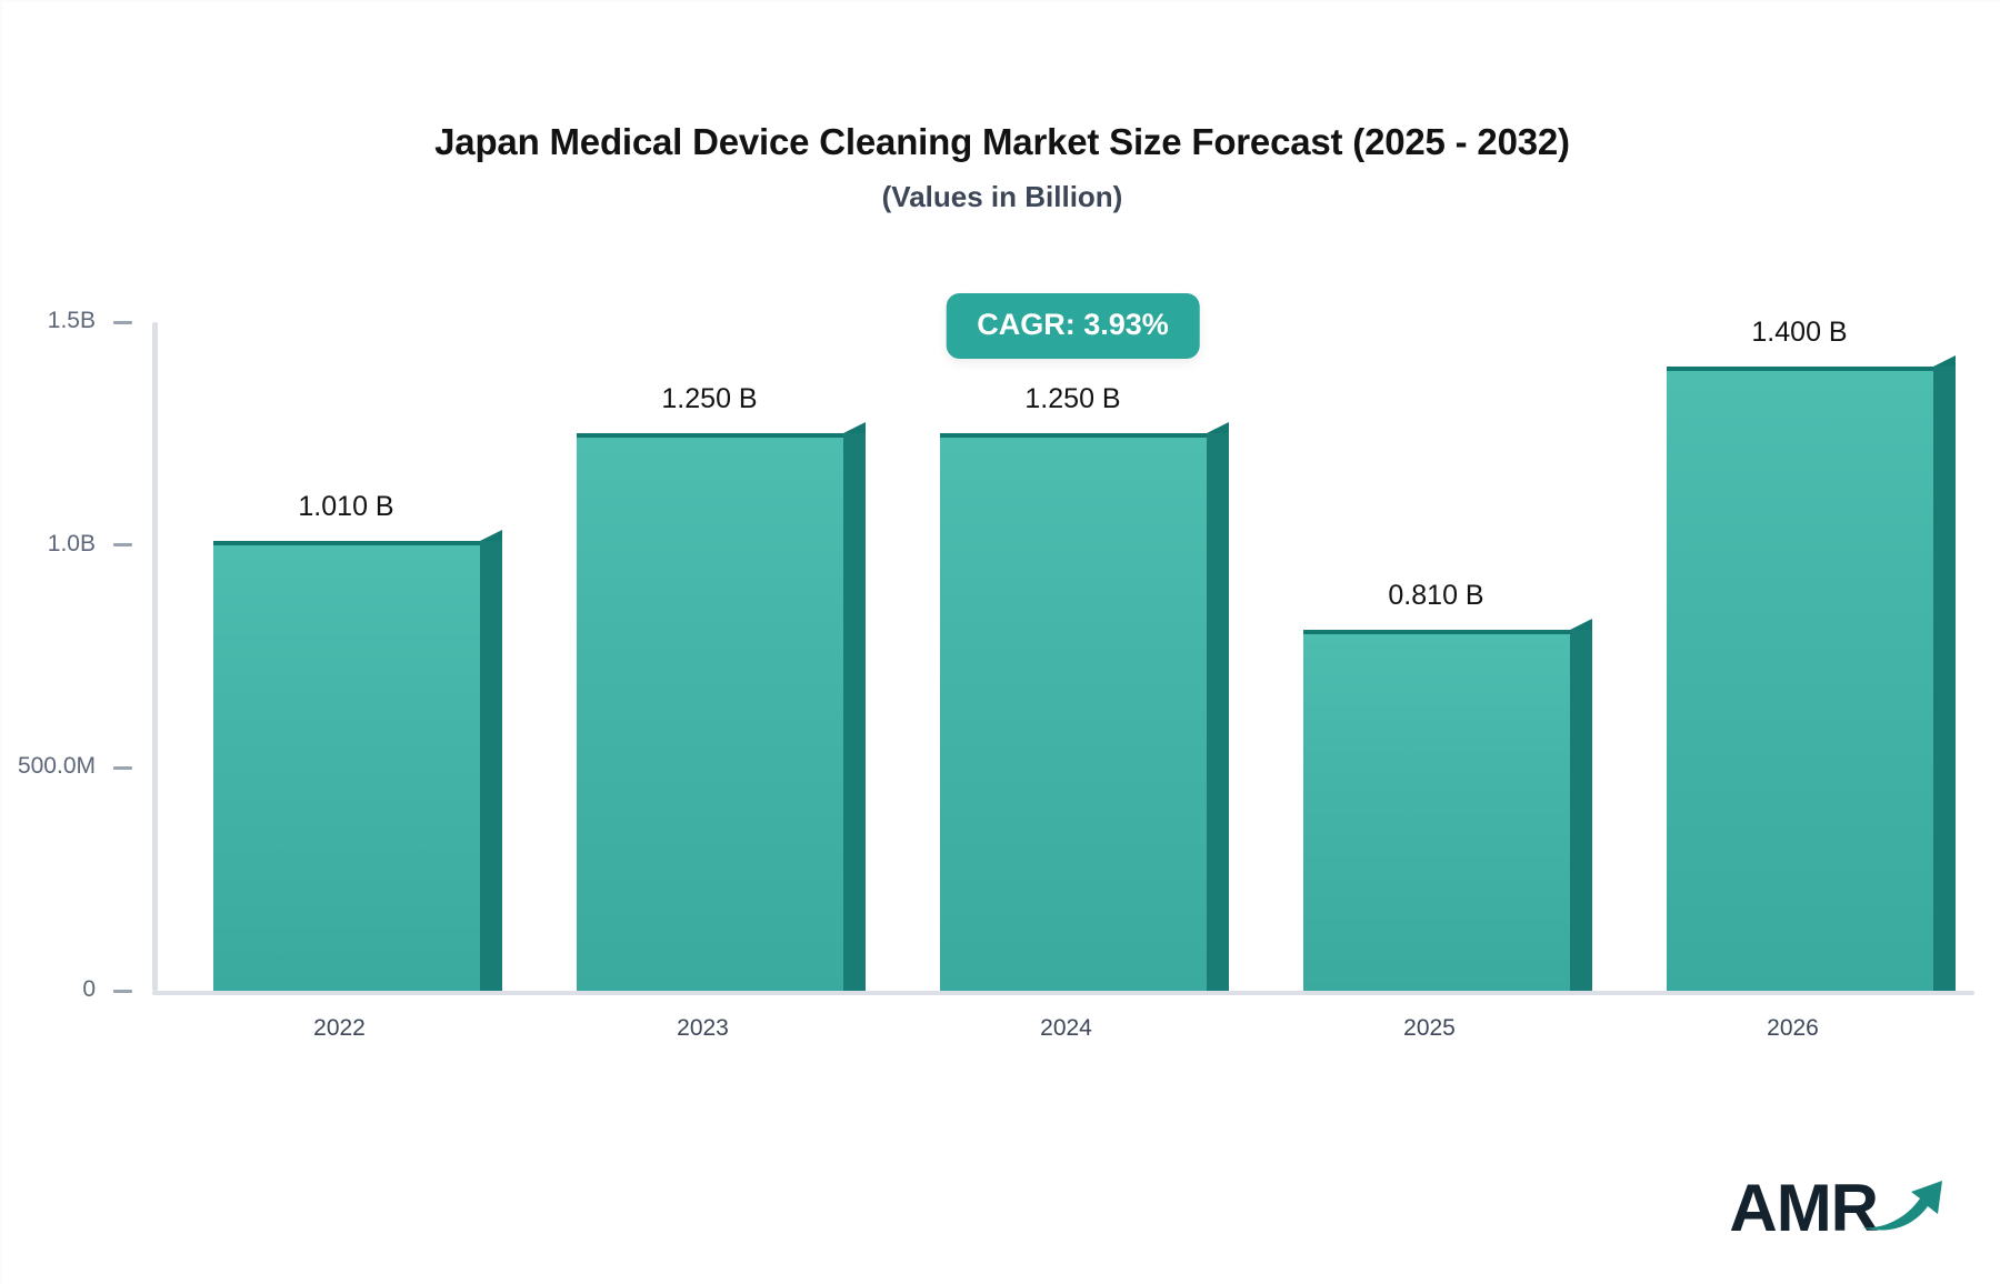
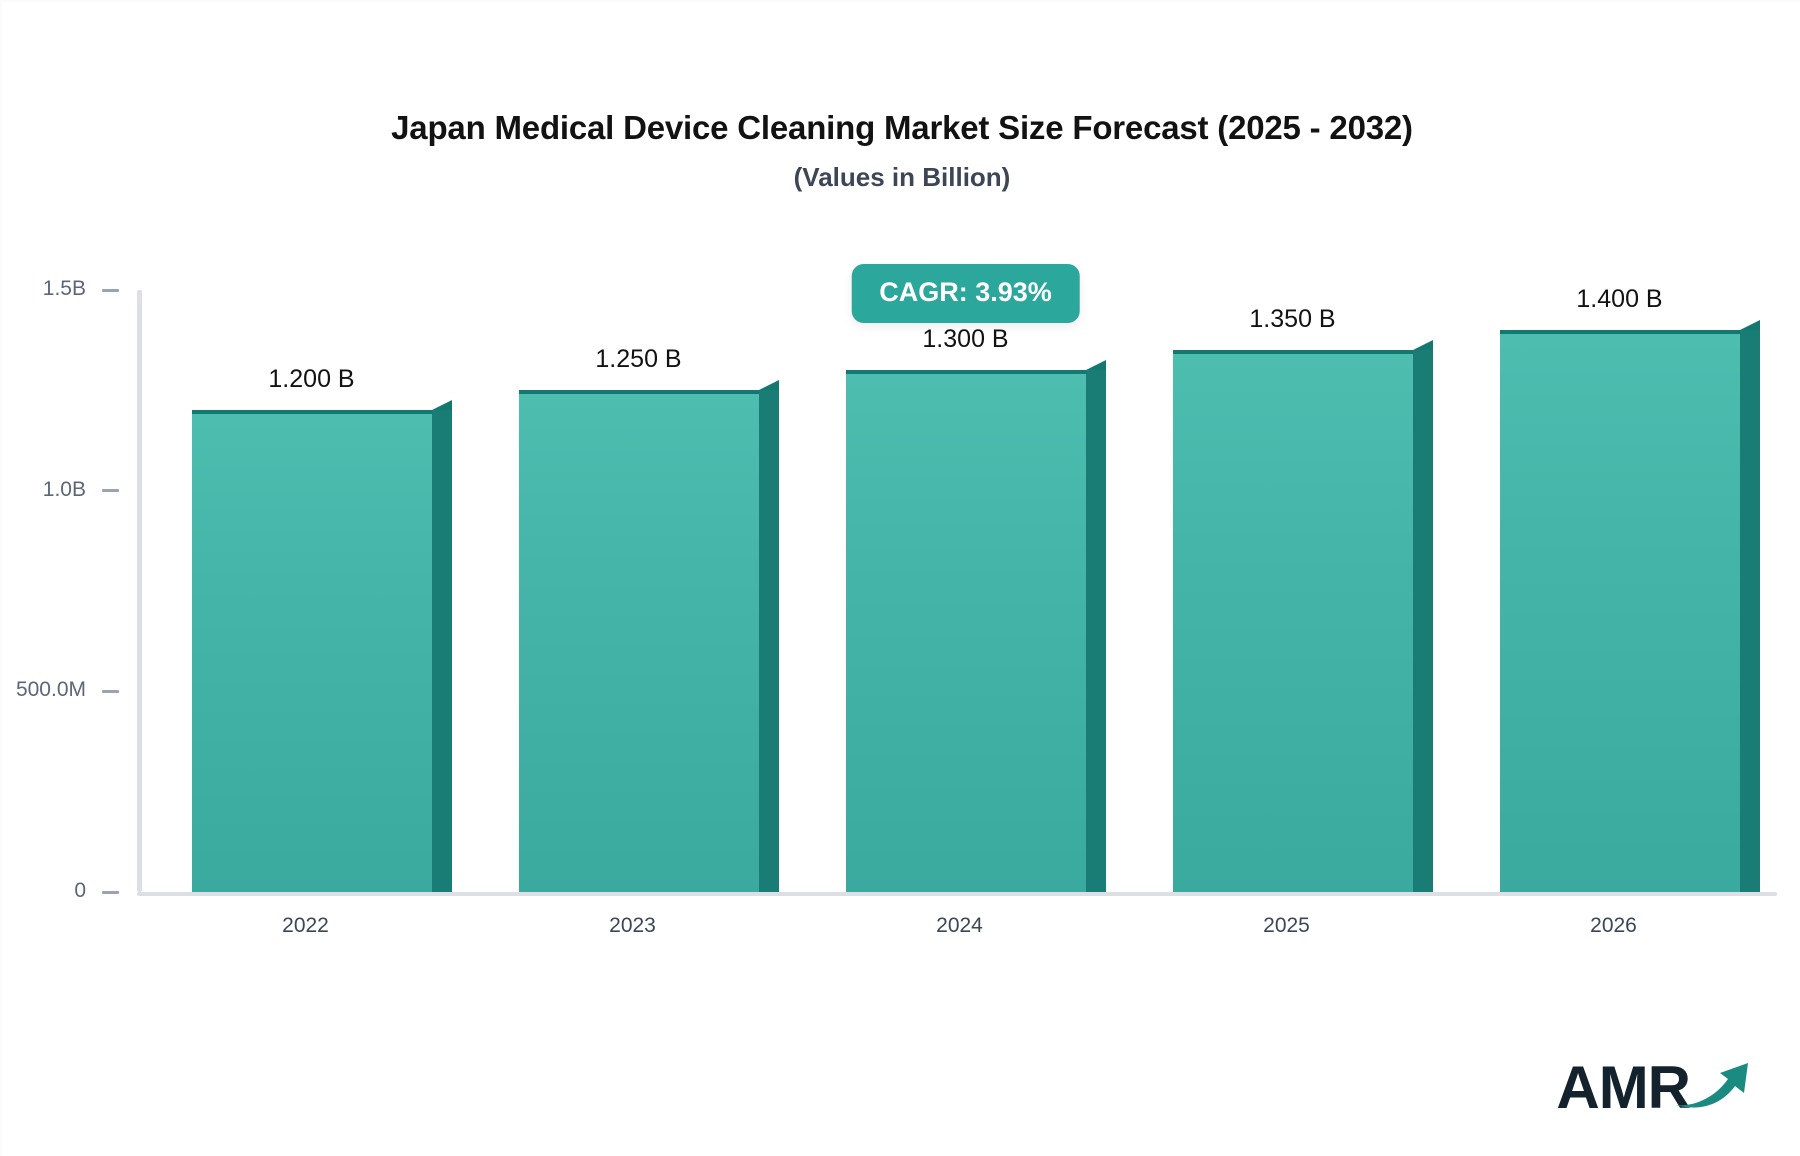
2022: 1.010 -> 1.200
2024: 1.250 -> 1.300
2025: 0.810 -> 1.350
